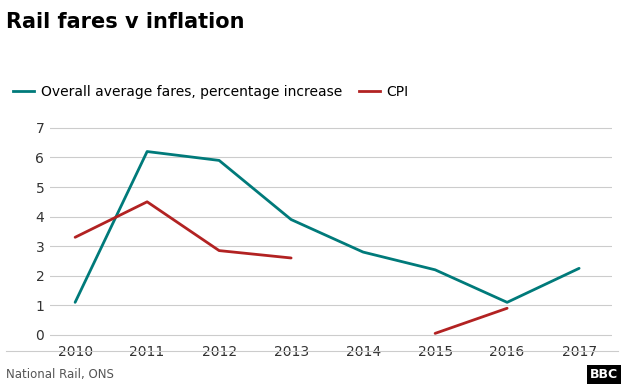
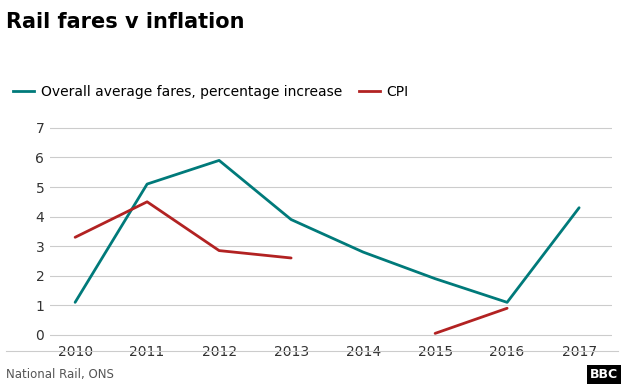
Overall average fares, percentage increase/2011: 6.20 -> 5.10
Overall average fares, percentage increase/2015: 2.20 -> 1.90
Overall average fares, percentage increase/2017: 2.25 -> 4.30
